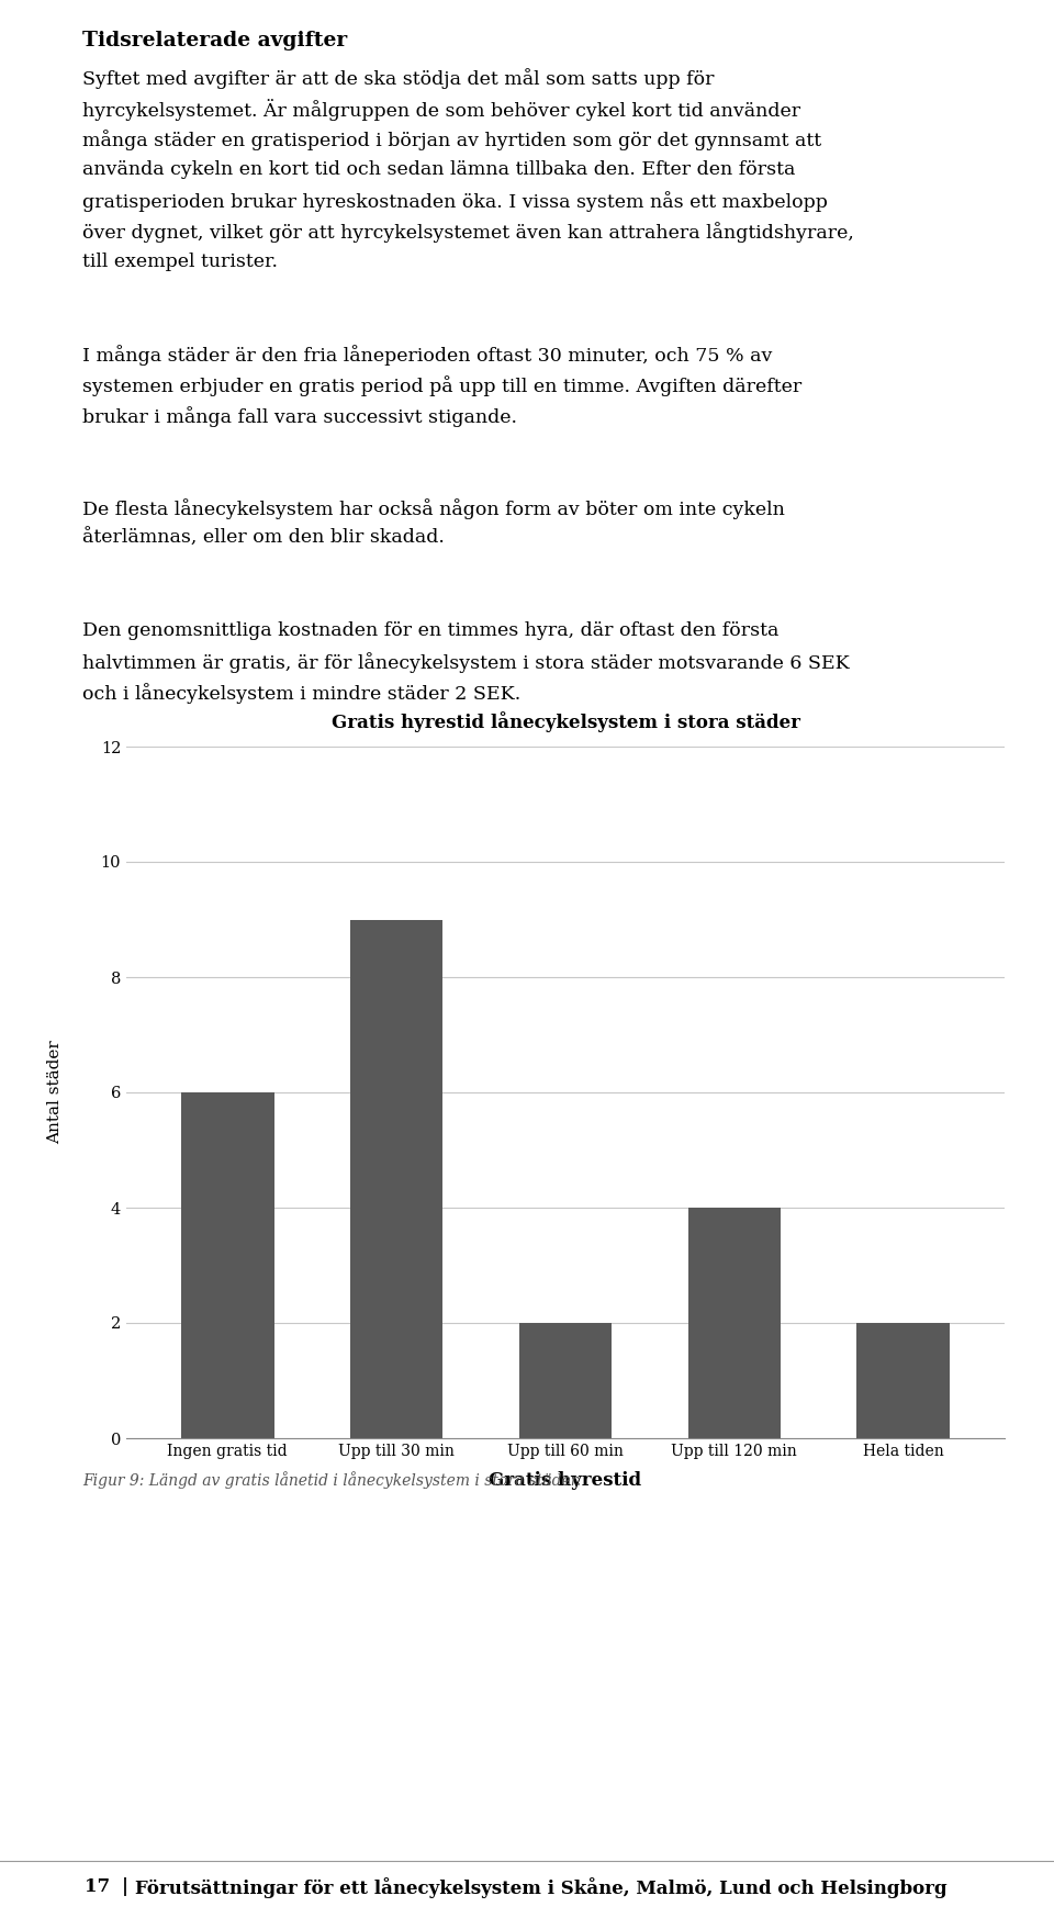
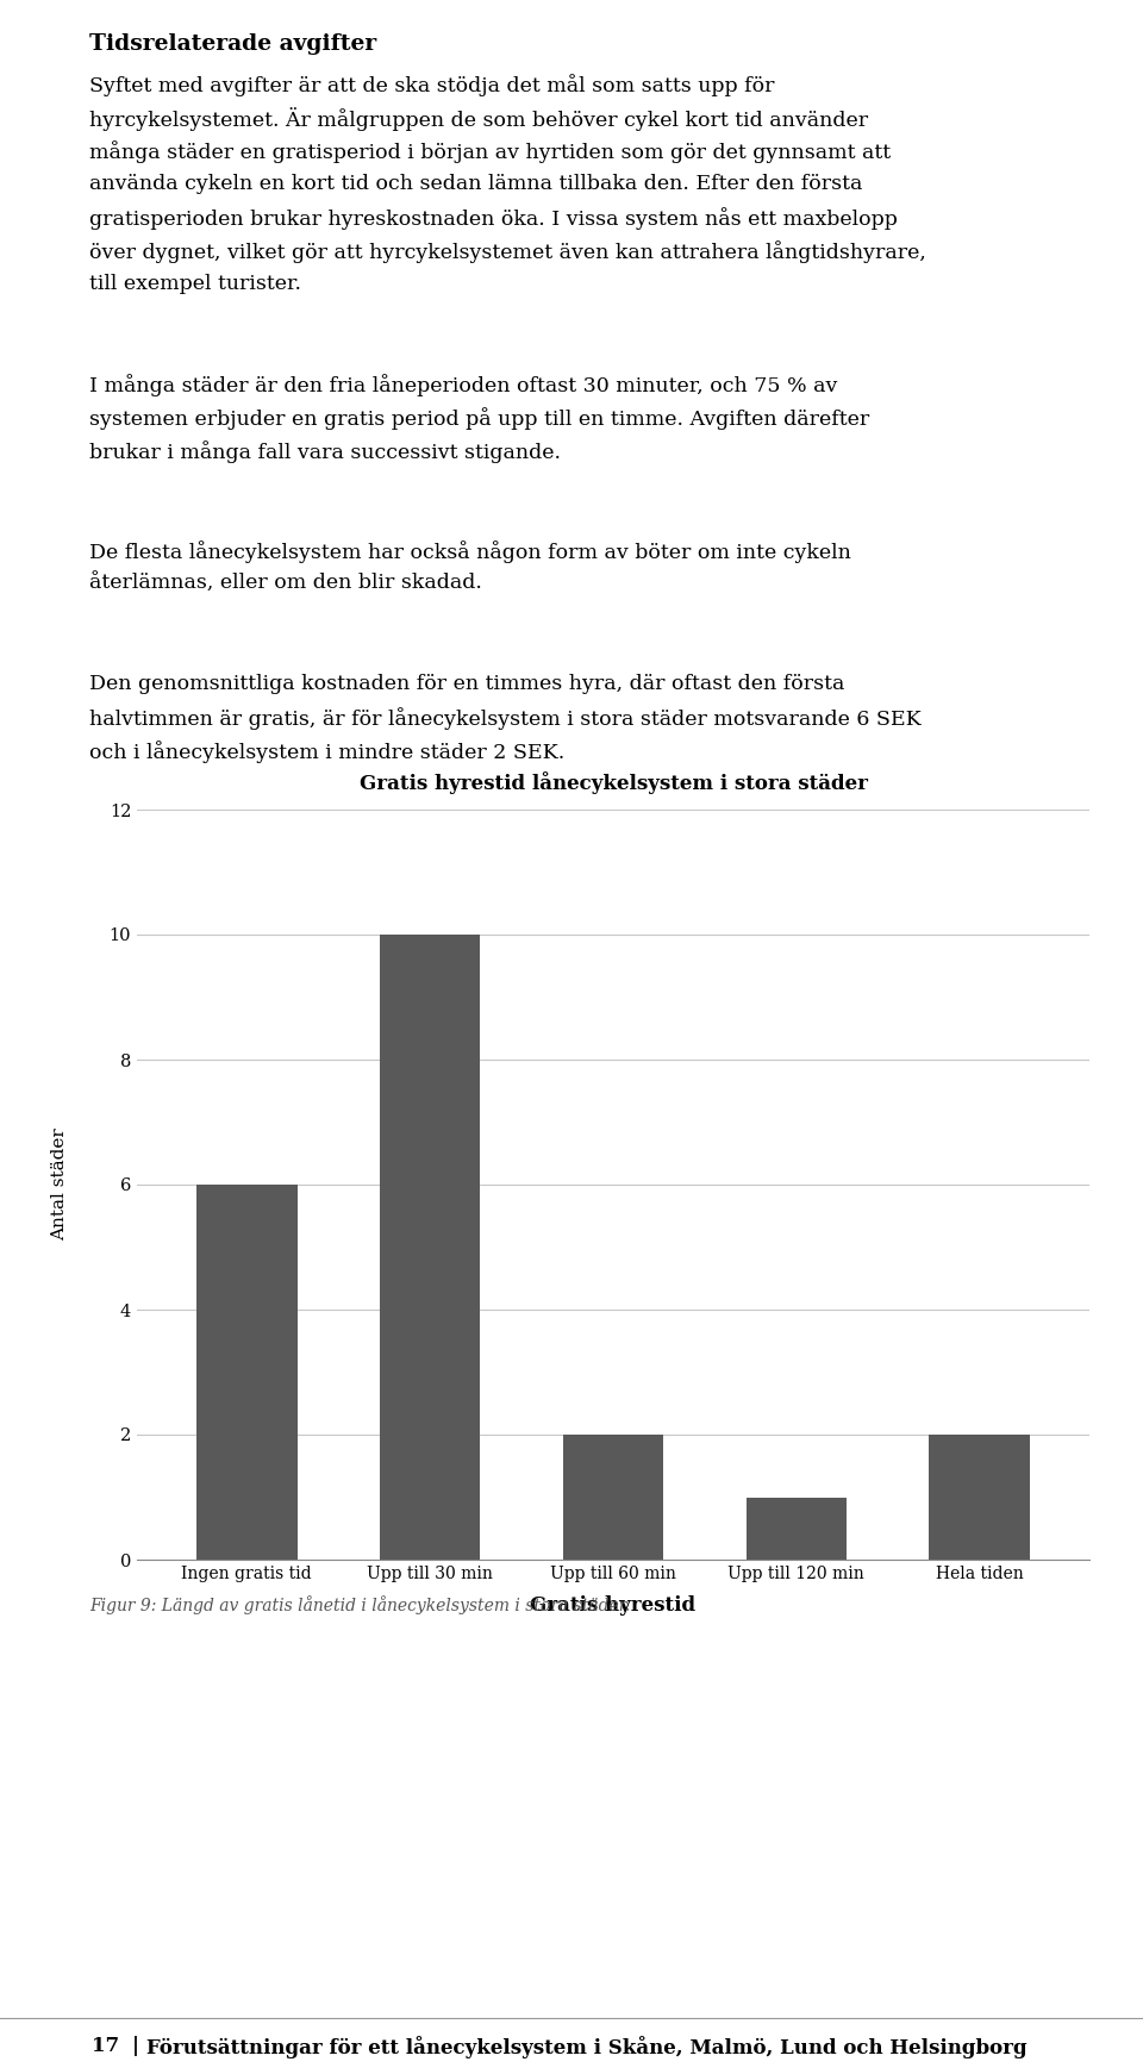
Upp till 30 min: 9 -> 10
Upp till 120 min: 4 -> 1
